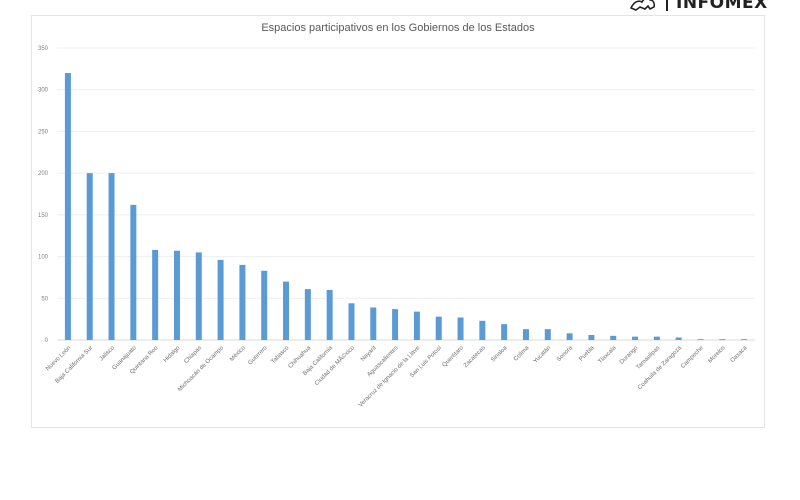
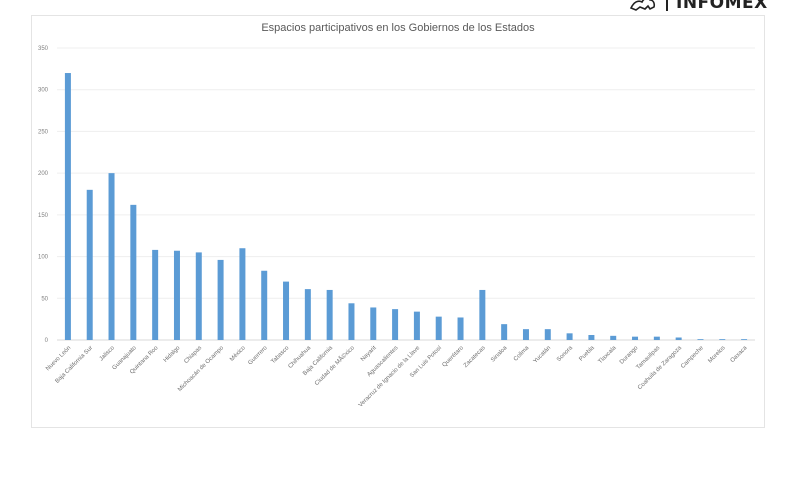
Baja California Sur: 200 -> 180
México: 90 -> 110
Zacatecas: 20 -> 60
